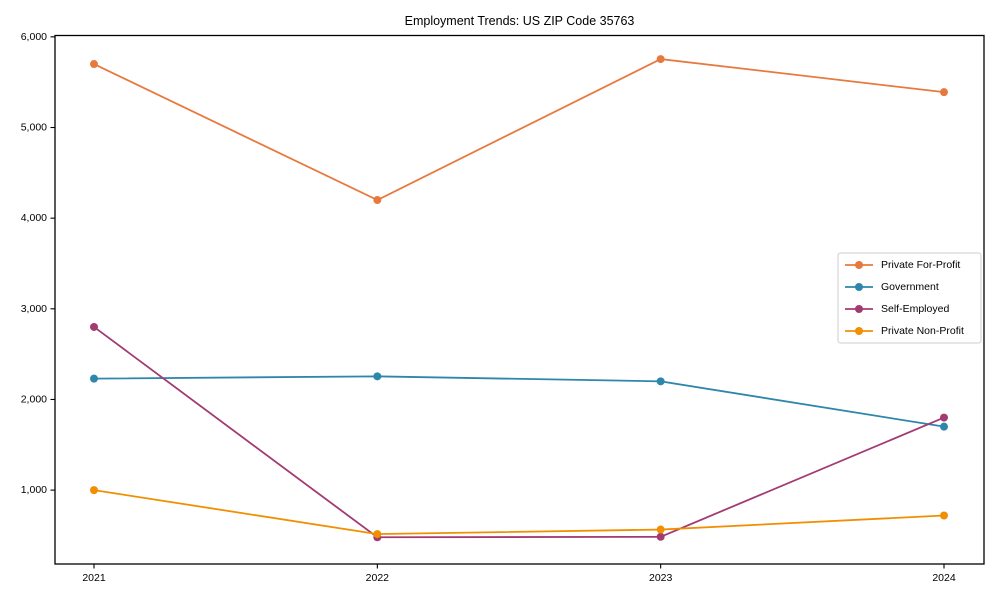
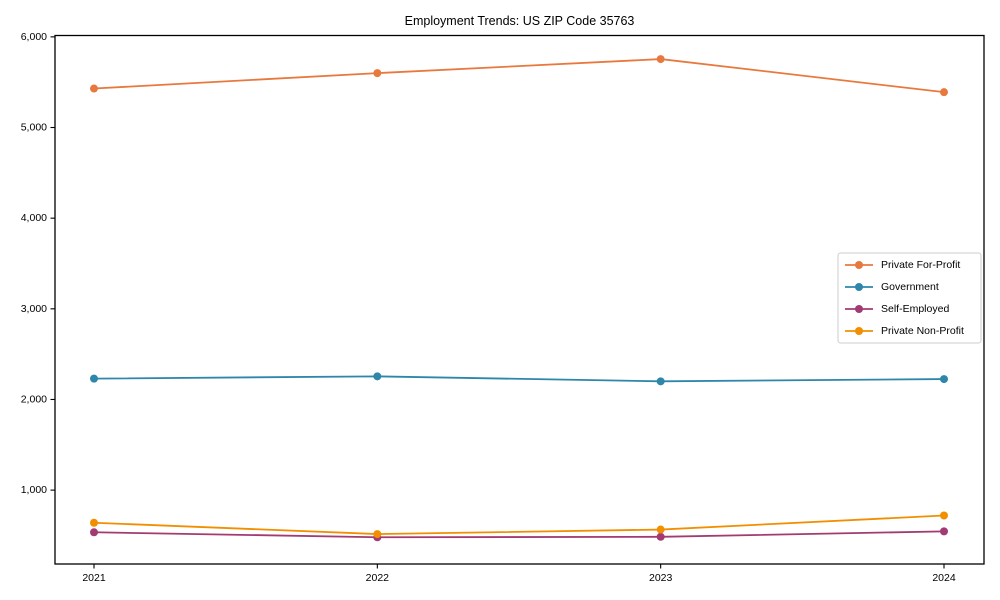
Private For-Profit/2021: 5700 -> 5400
Self-Employed/2021: 2800 -> 500
Private Non-Profit/2021: 1000 -> 600
Private For-Profit/2022: 4200 -> 5600
Government/2024: 1700 -> 2200
Self-Employed/2024: 1800 -> 500
